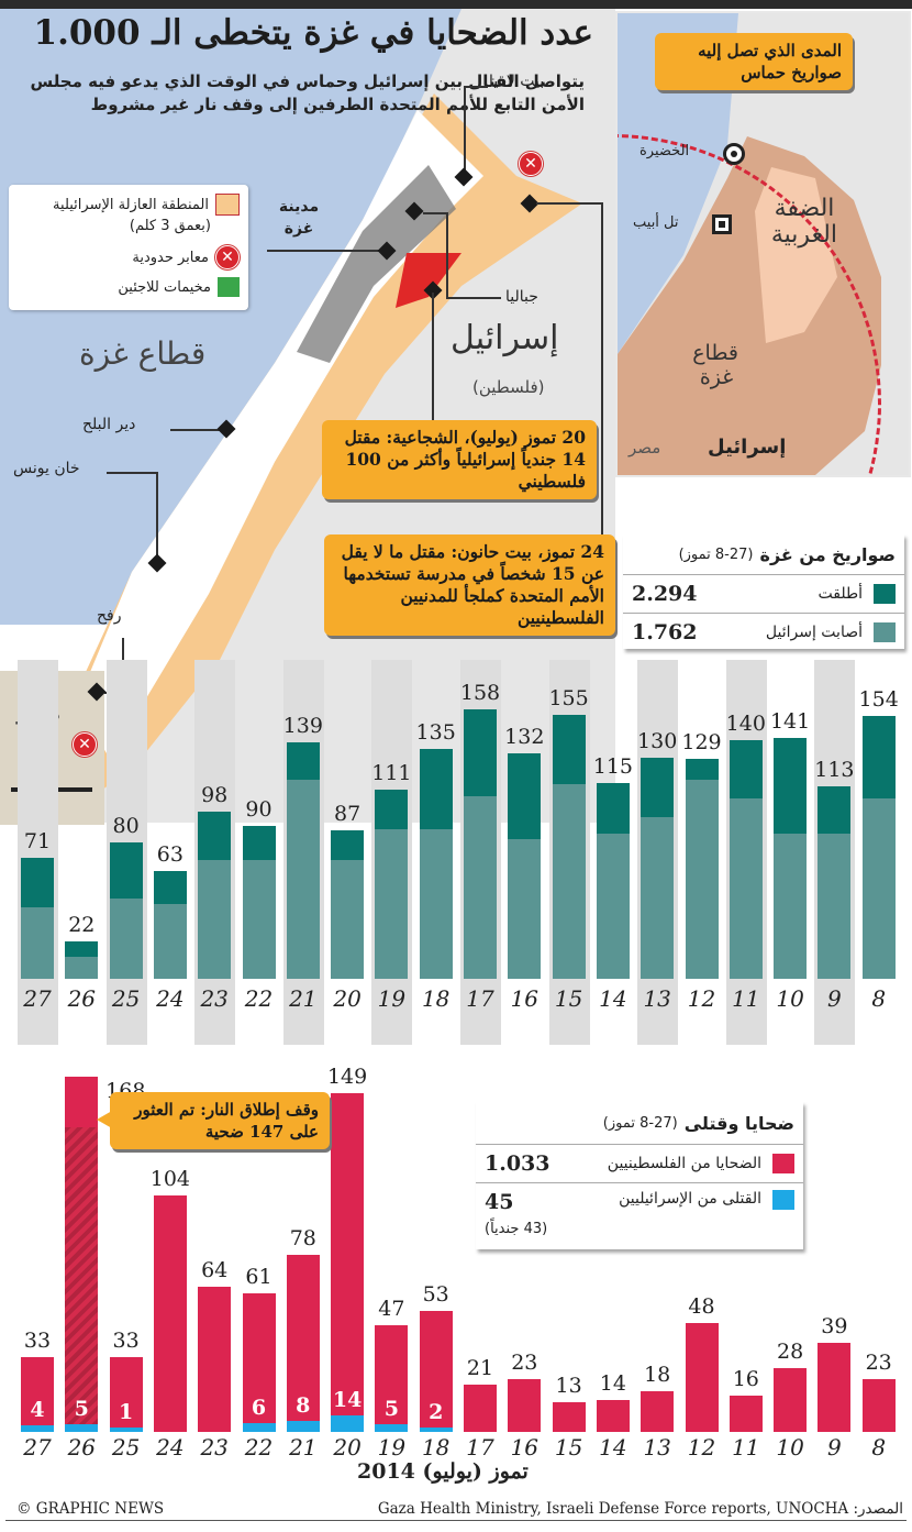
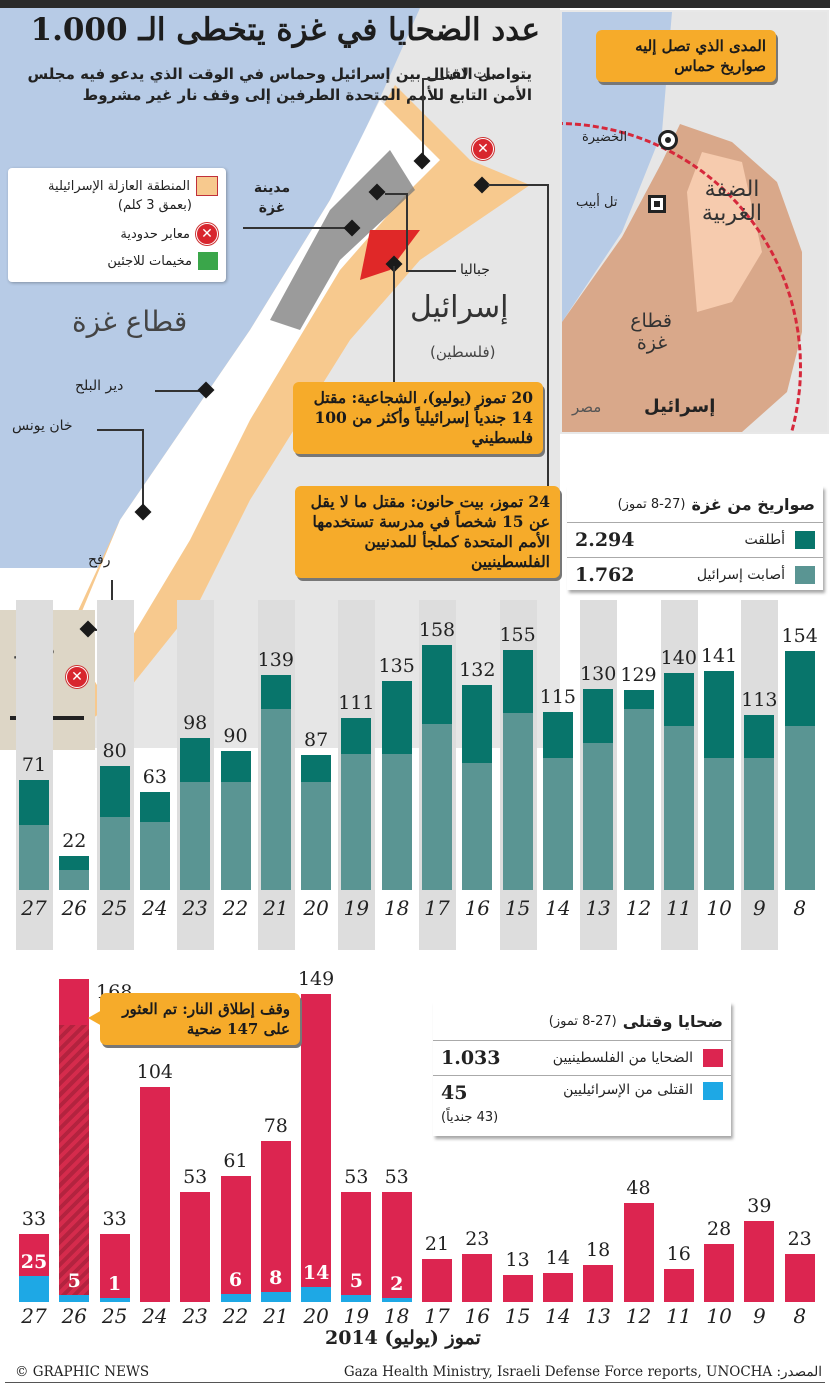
ضحايا وقتلى (8-27 تموز)/القتلى من الإسرائيليين/27: 4 -> 25
ضحايا وقتلى (8-27 تموز)/الضحايا من الفلسطينيين/23: 64 -> 53
ضحايا وقتلى (8-27 تموز)/الضحايا من الفلسطينيين/19: 47 -> 53
